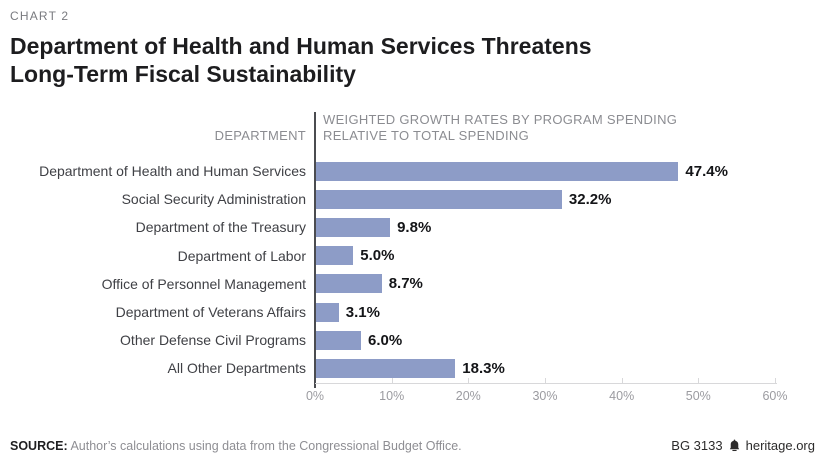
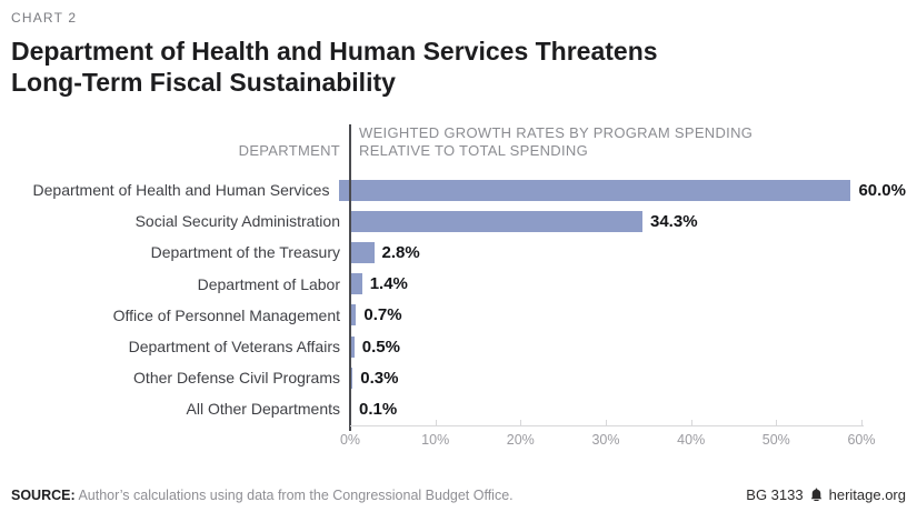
Department of Health and Human Services: 47.4% -> 60.0%
Social Security Administration: 32.2% -> 34.3%
Department of the Treasury: 9.8% -> 2.8%
Department of Labor: 5.0% -> 1.4%
Office of Personnel Management: 8.7% -> 0.7%
Department of Veterans Affairs: 3.1% -> 0.5%
Other Defense Civil Programs: 6.0% -> 0.3%
All Other Departments: 18.3% -> 0.1%
